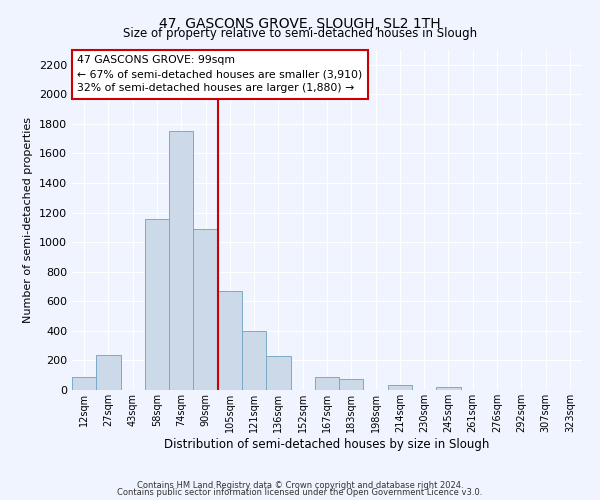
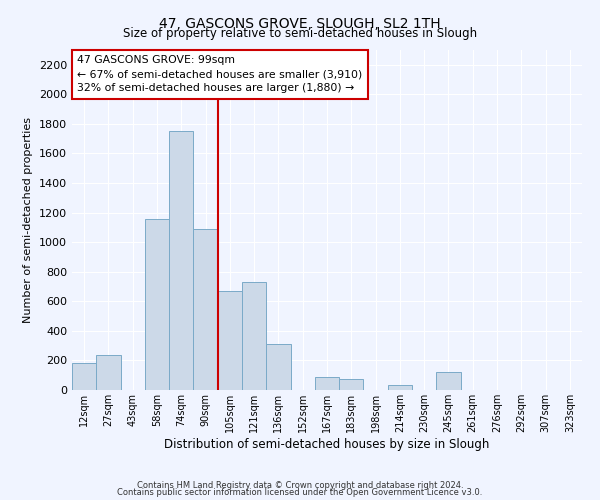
12sqm: 90 -> 180
121sqm: 400 -> 730
136sqm: 230 -> 310
245sqm: 20 -> 120
